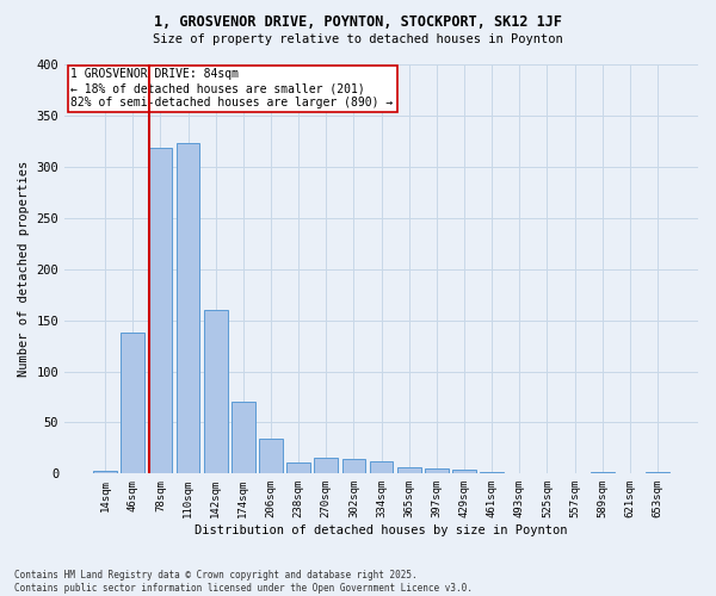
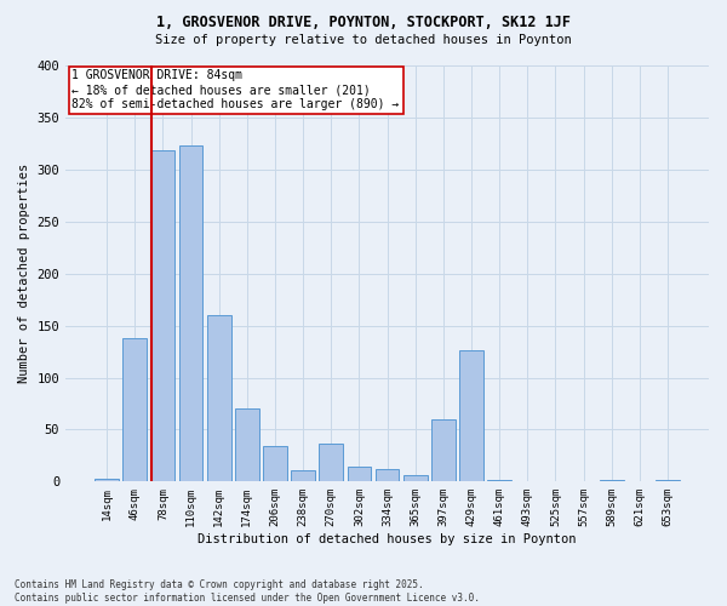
270sqm: 15 -> 36
397sqm: 5 -> 60
429sqm: 4 -> 126
